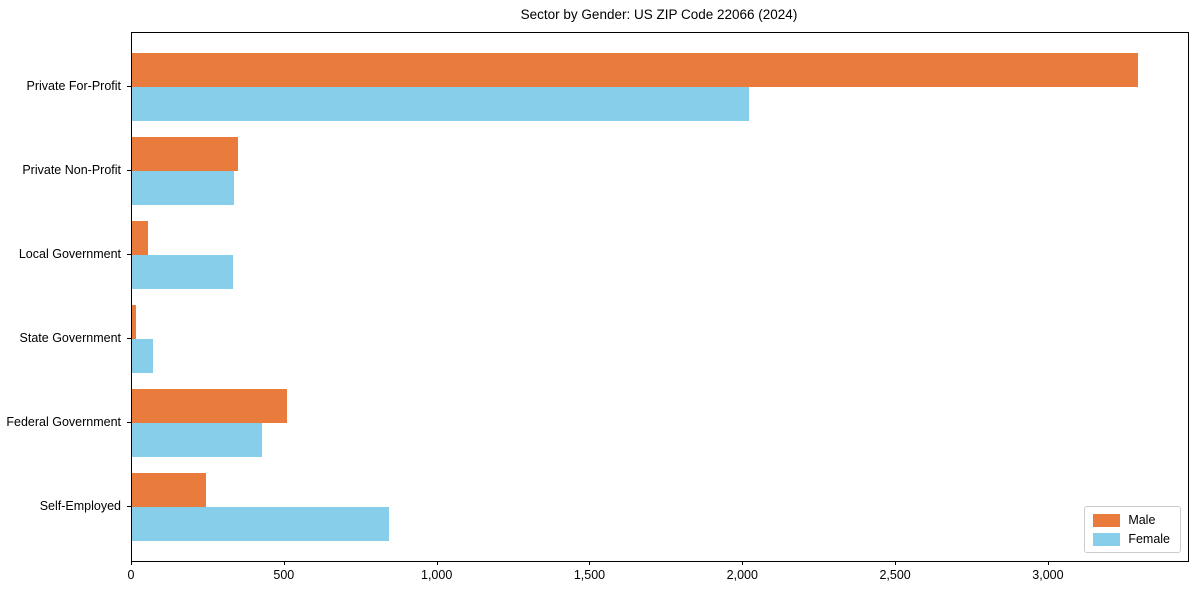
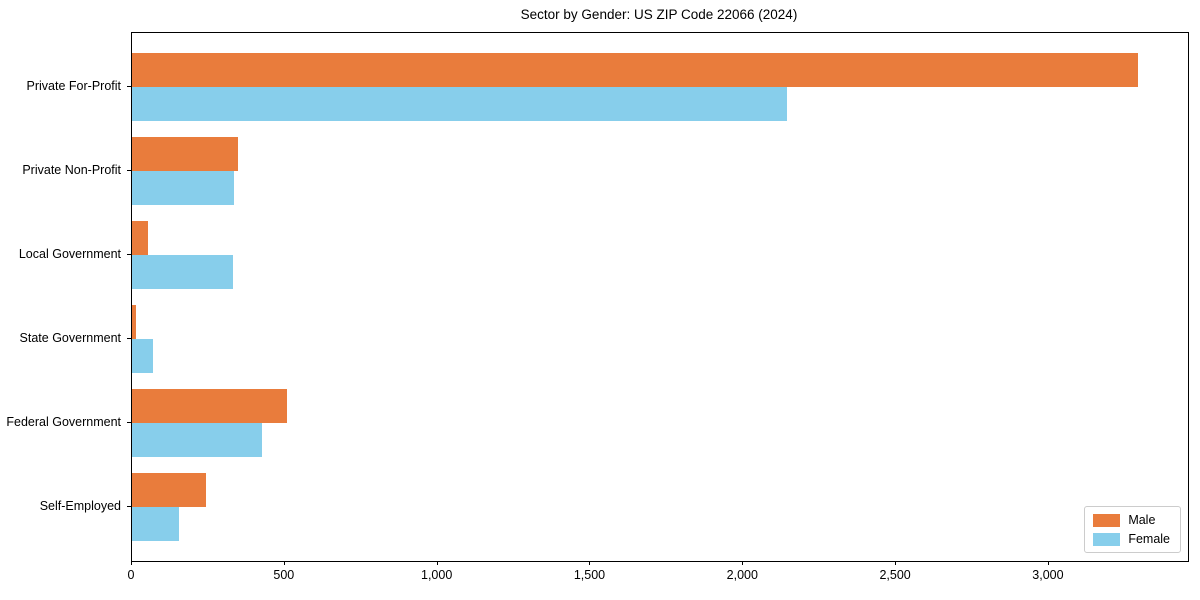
Female/Private For-Profit: 2020 -> 2140
Female/Self-Employed: 840 -> 150
